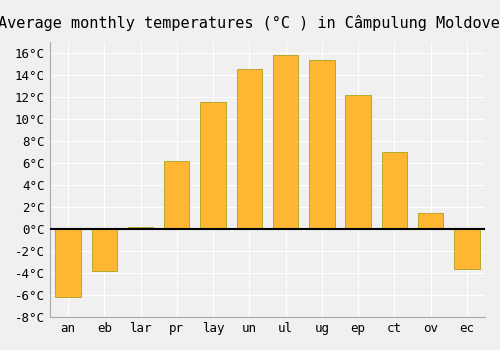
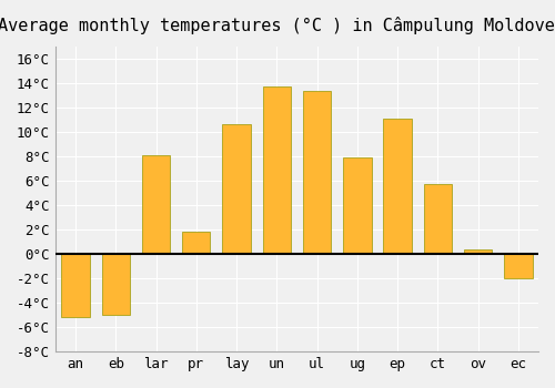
an: -6.2°C -> -5.2°C
eb: -3.8°C -> -5.0°C
lar: 0.2°C -> 8.1°C
pr: 6.2°C -> 1.8°C
lay: 11.5°C -> 10.6°C
un: 14.5°C -> 13.7°C
ul: 15.8°C -> 13.4°C
ug: 15.4°C -> 7.9°C
ep: 12.2°C -> 11.1°C
ct: 7.0°C -> 5.7°C
ov: 1.5°C -> 0.4°C
ec: -3.6°C -> -2.0°C
